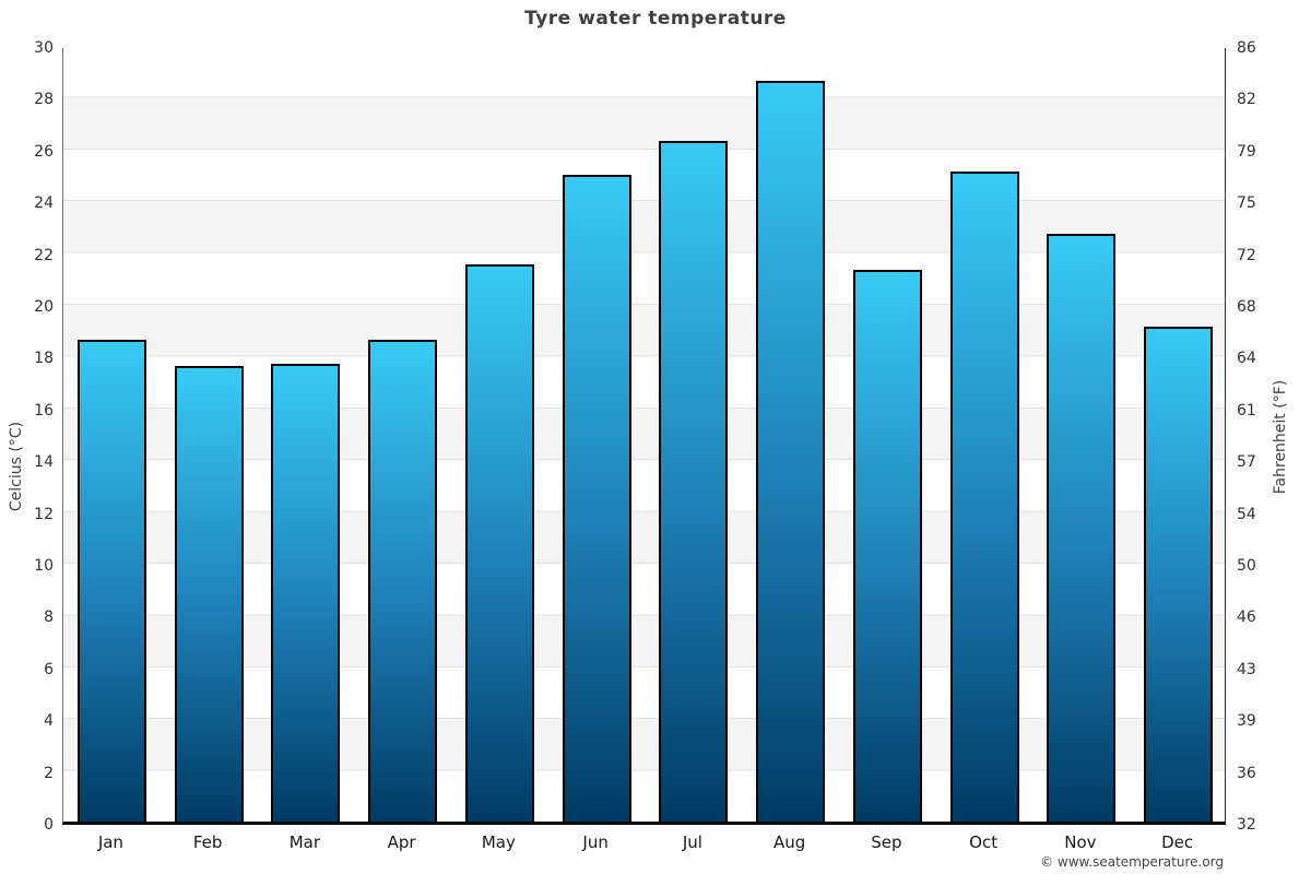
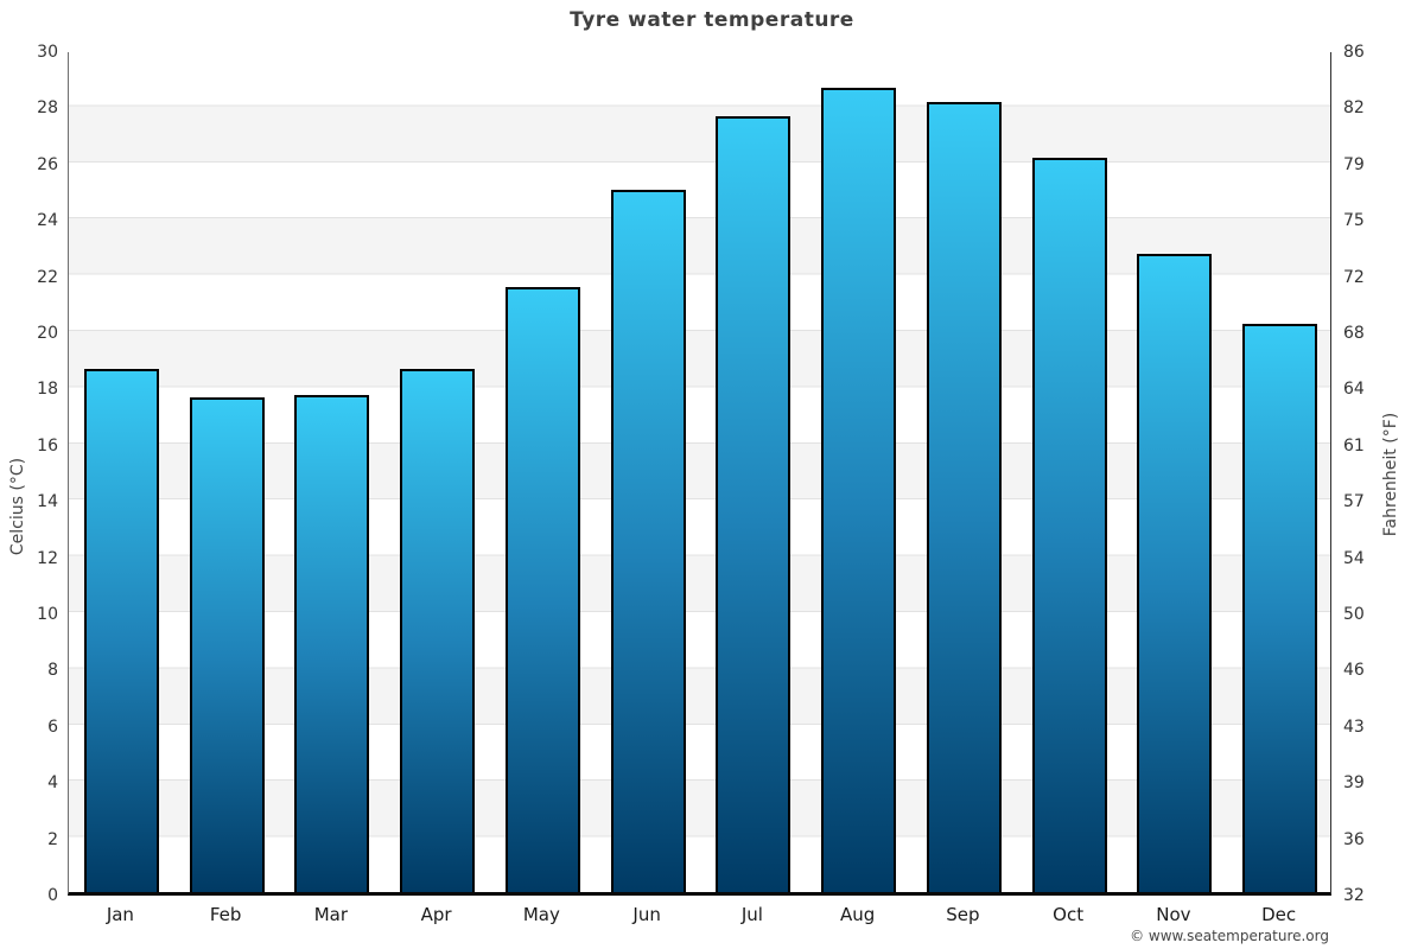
Jul: 26.3 -> 27.6
Sep: 21.3 -> 28.1
Oct: 25.1 -> 26.1
Dec: 19.1 -> 20.2
